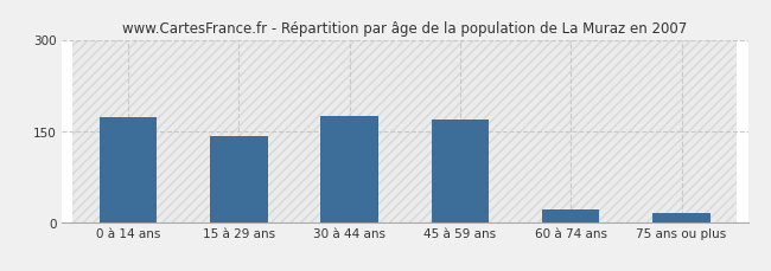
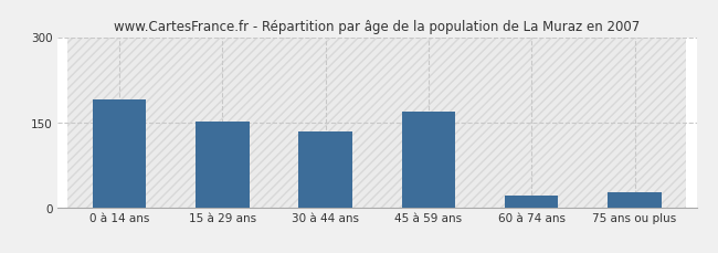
0 à 14 ans: 173 -> 190
15 à 29 ans: 141 -> 152
30 à 44 ans: 175 -> 134
75 ans ou plus: 15 -> 26
